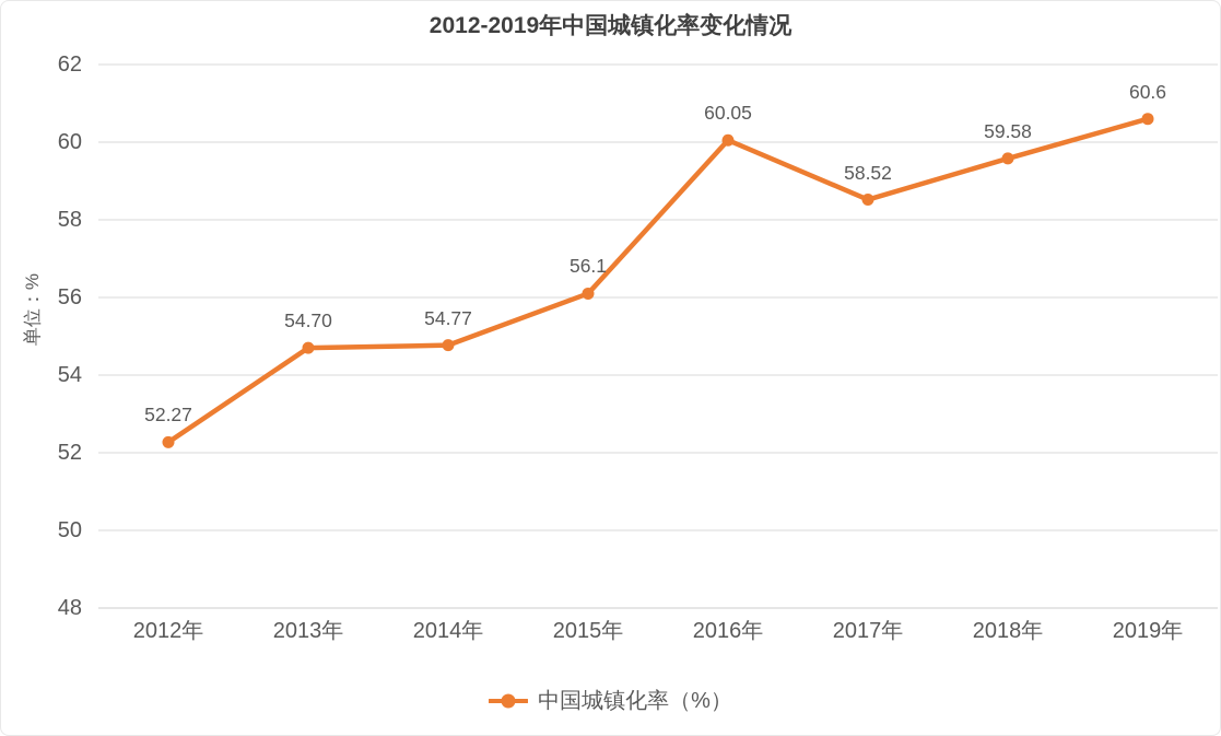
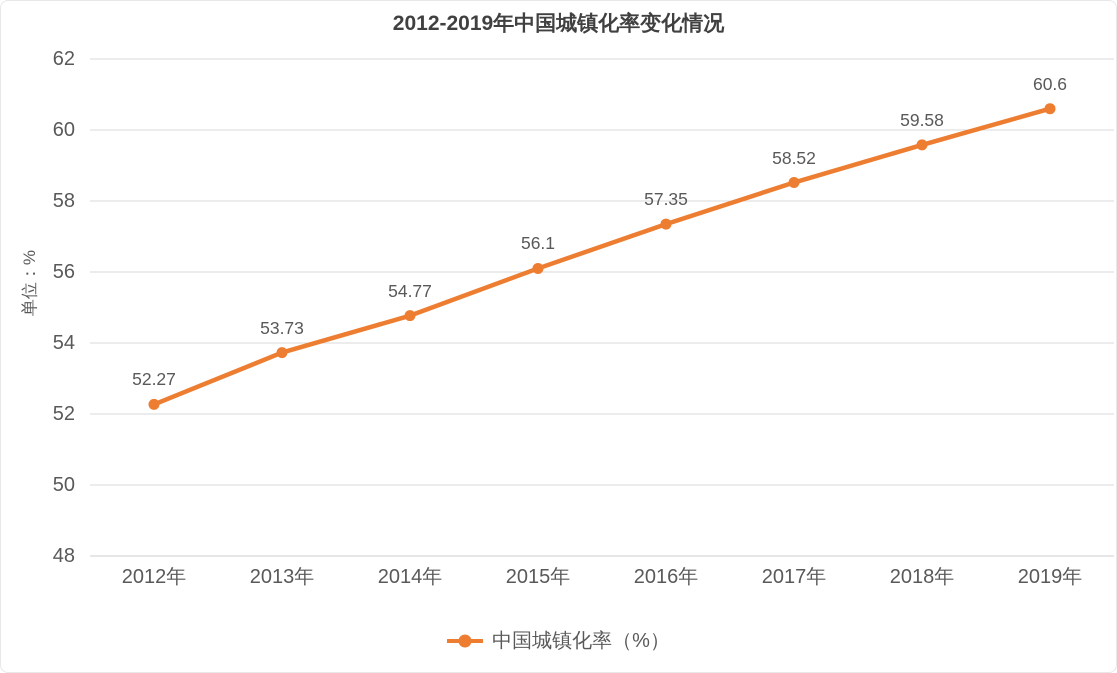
2013年: 54.70 -> 53.73
2016年: 60.05 -> 57.35
